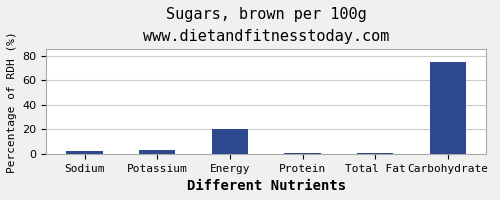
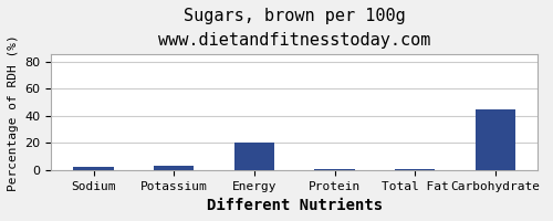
Carbohydrate: 75 -> 45
